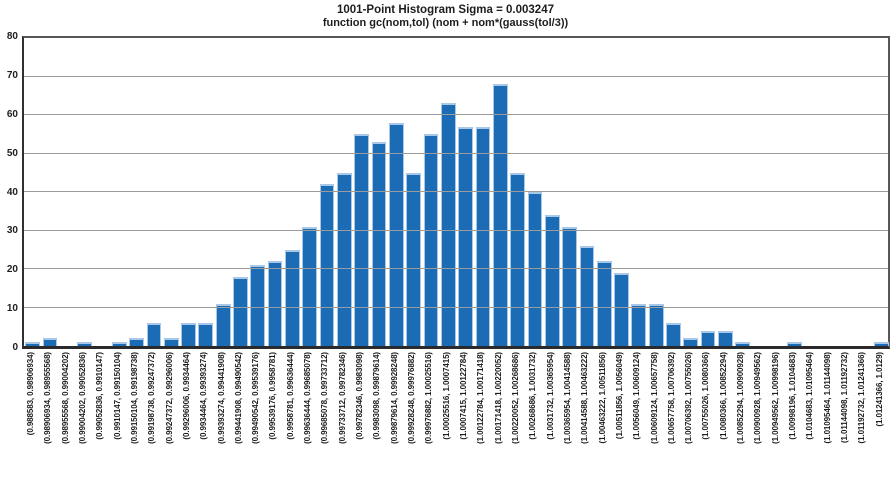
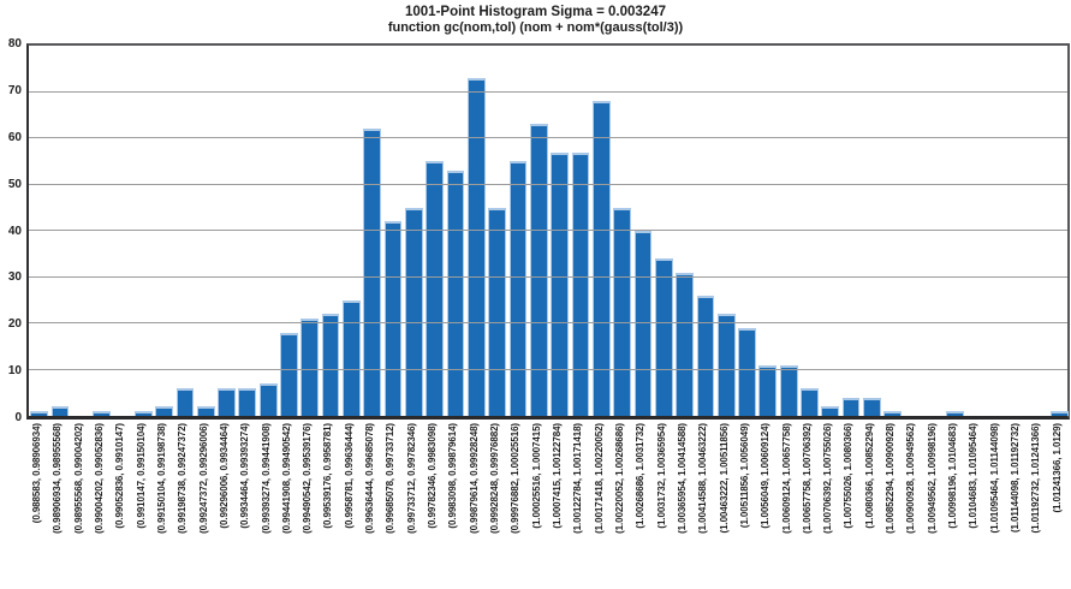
(0.99393274, 0.99441908): 11 -> 7
(0.99636444, 0.99685078): 31 -> 62
(0.99879614, 0.99928248): 58 -> 73
